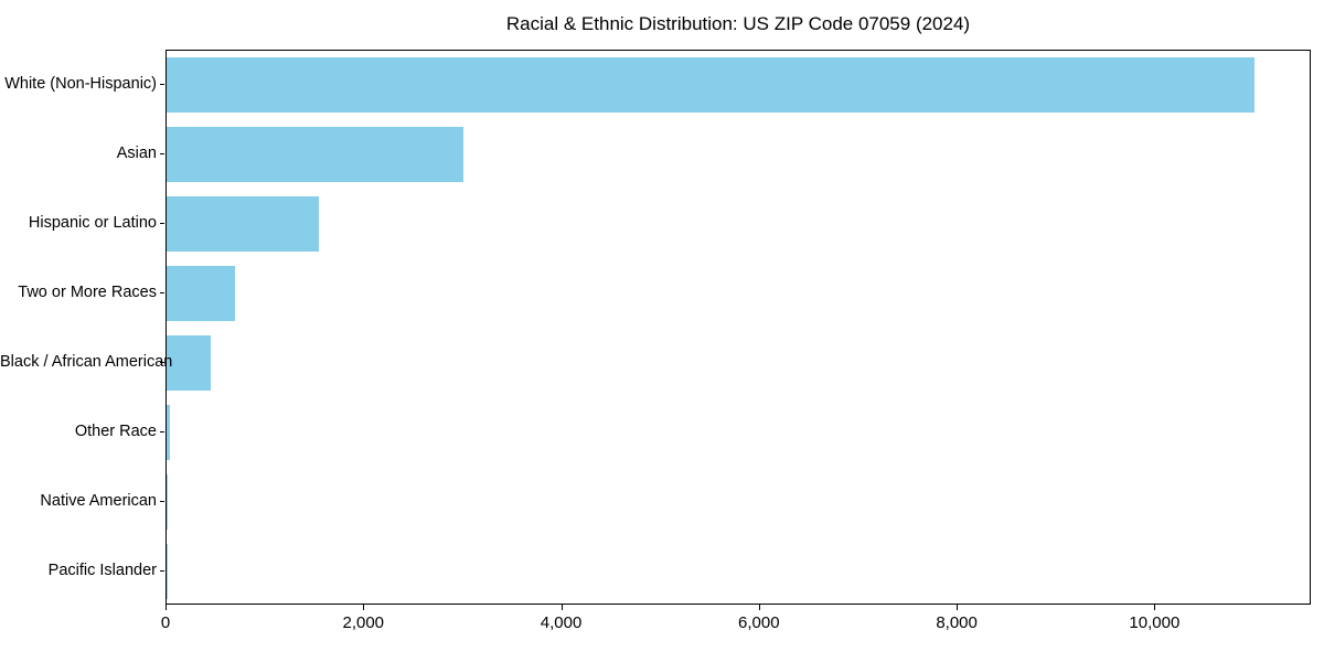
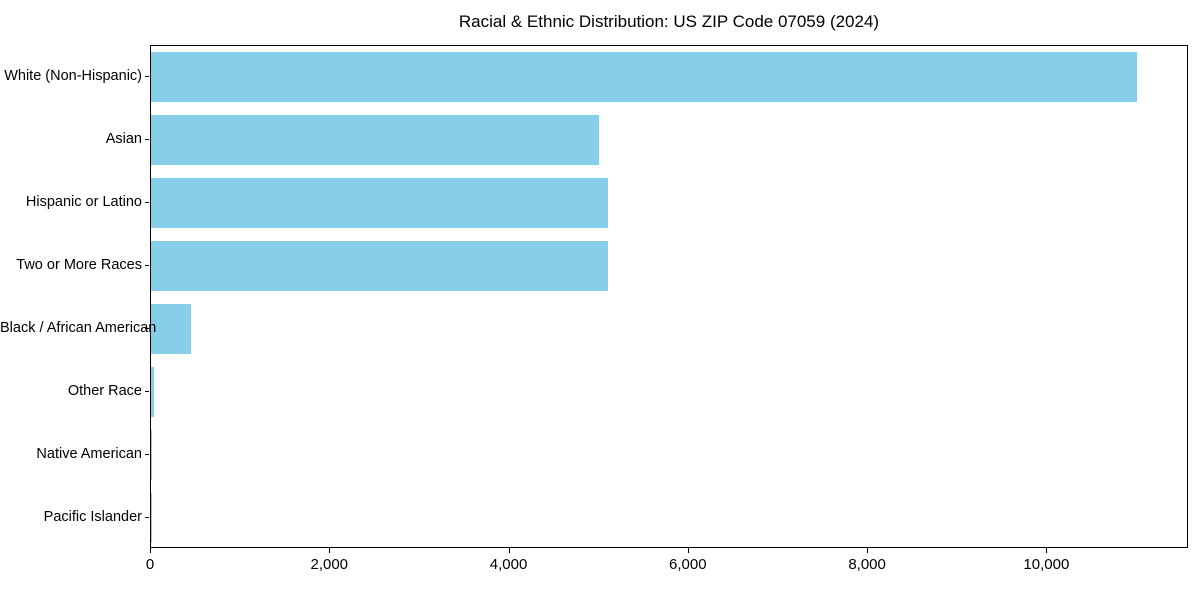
Asian: 3000 -> 5000
Hispanic or Latino: 1500 -> 5100
Two or More Races: 700 -> 5100
